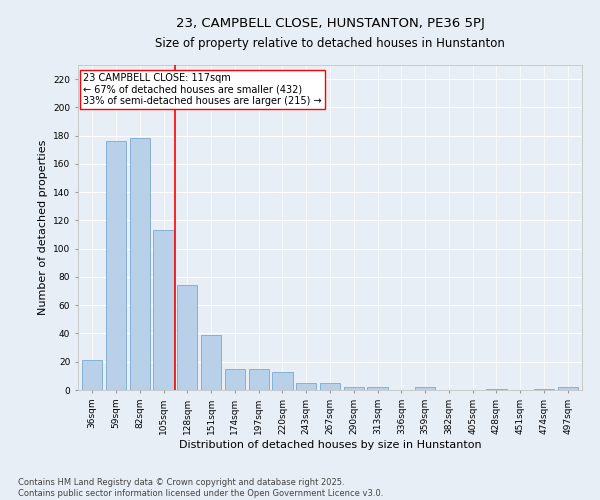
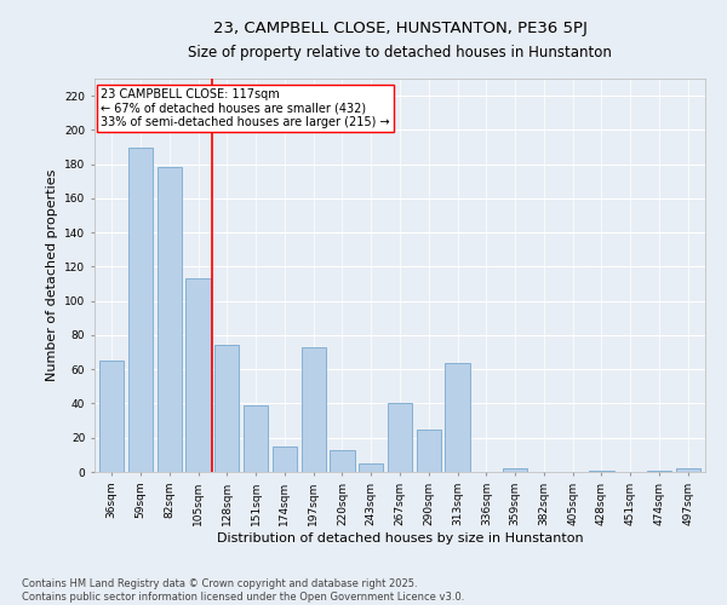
36sqm: 21 -> 65
59sqm: 176 -> 190
197sqm: 15 -> 73
267sqm: 5 -> 40
290sqm: 2 -> 25
313sqm: 2 -> 64
